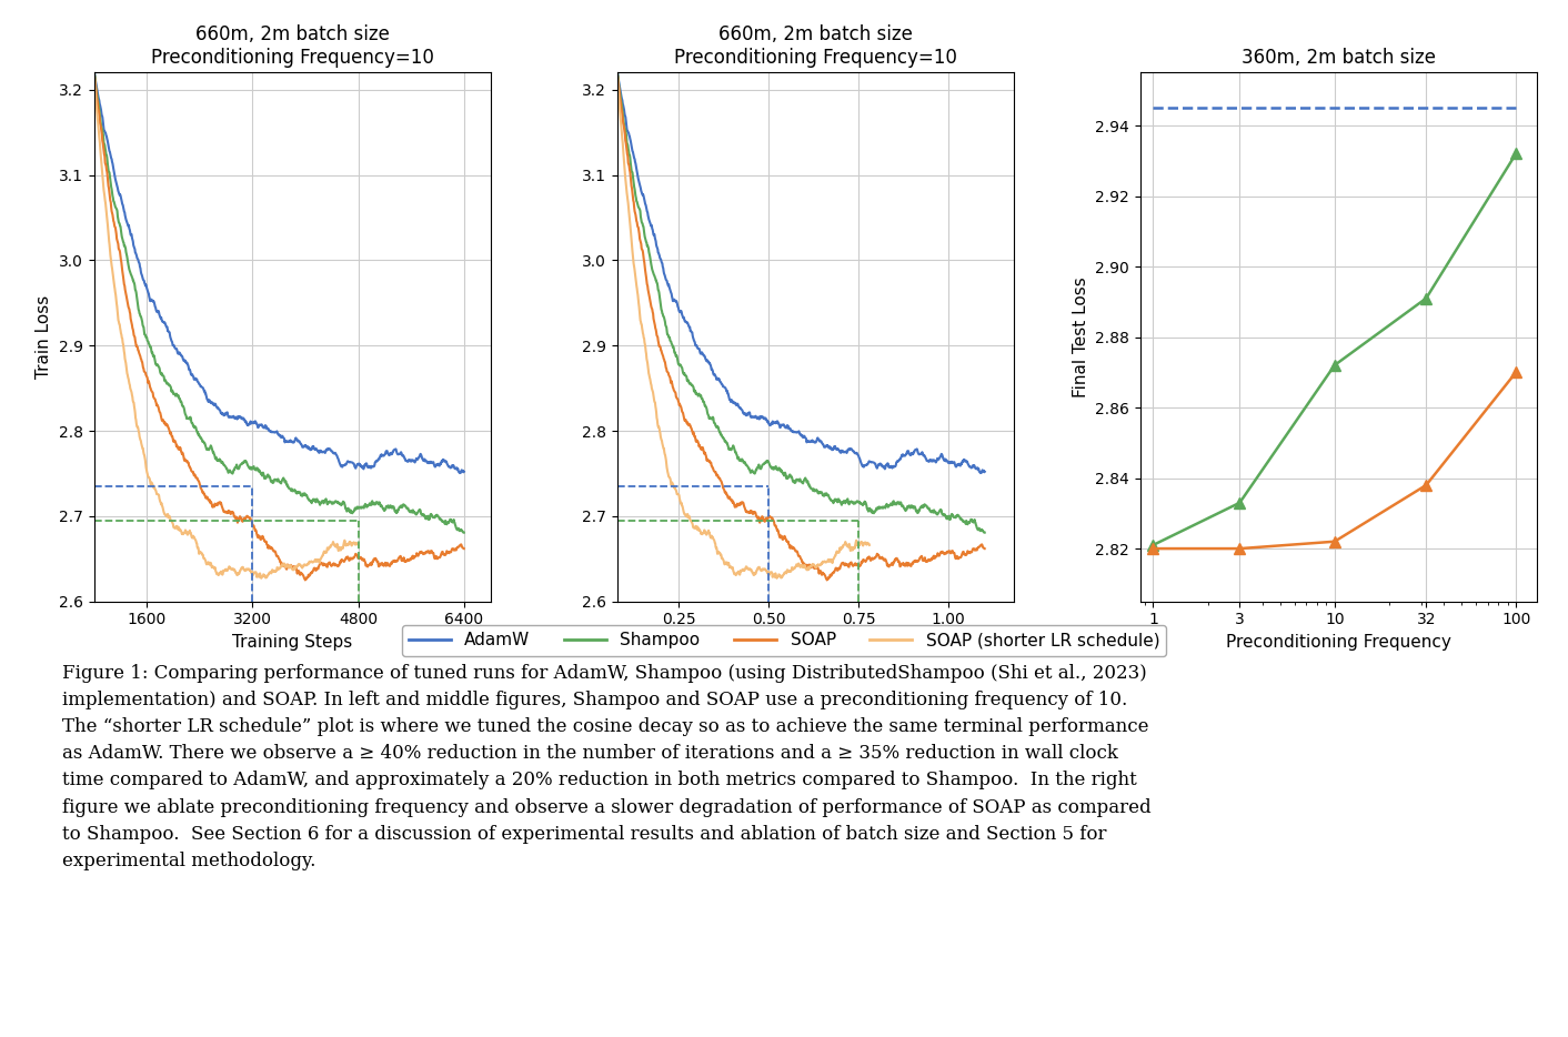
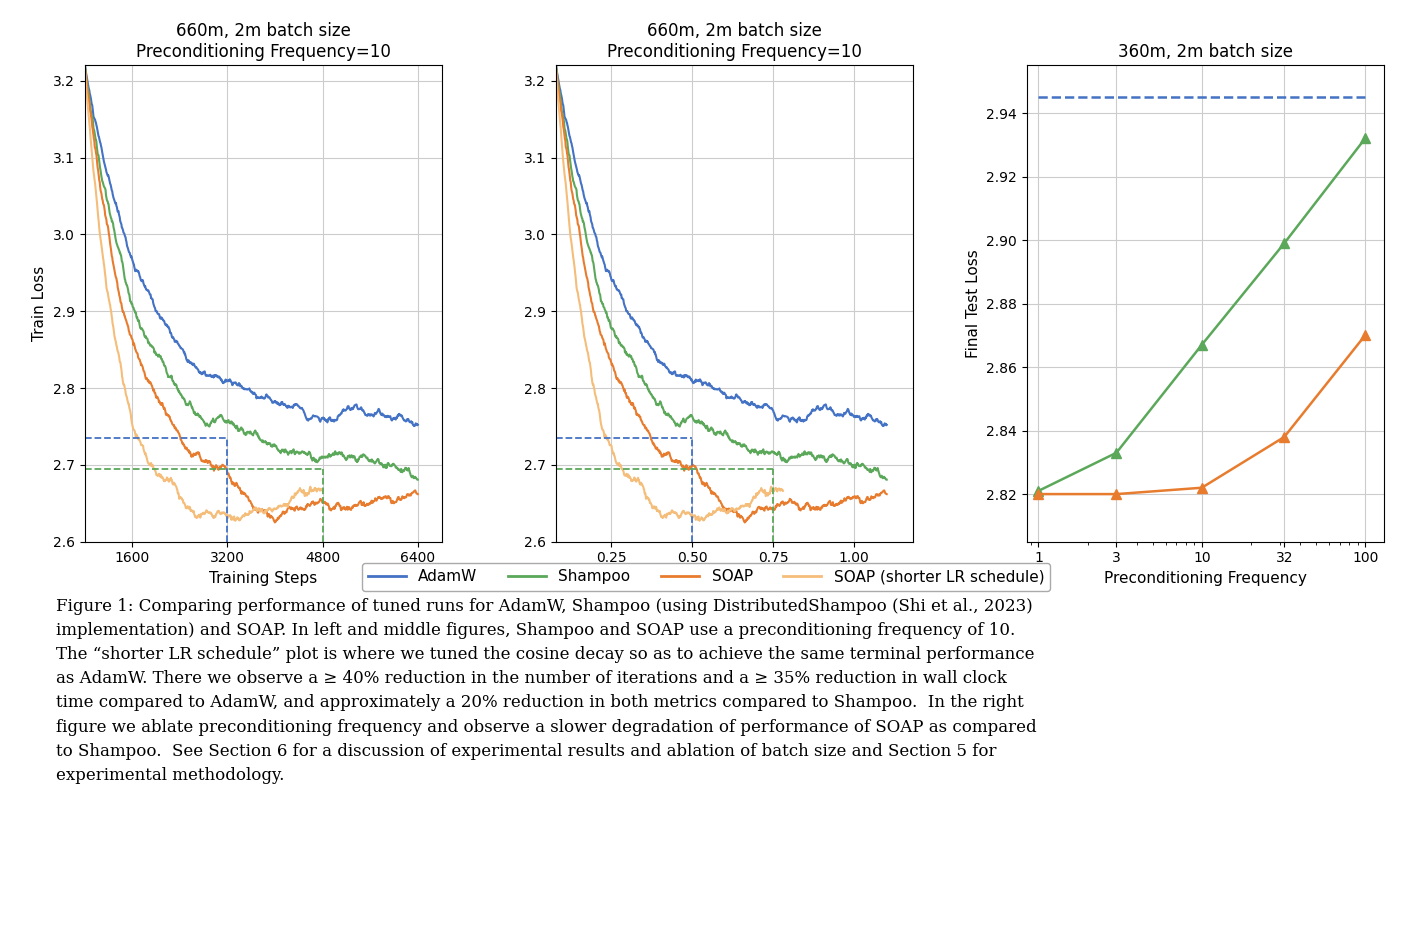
360m, 2m batch size/Shampoo/10: 2.872 -> 2.867
360m, 2m batch size/Shampoo/32: 2.891 -> 2.899
